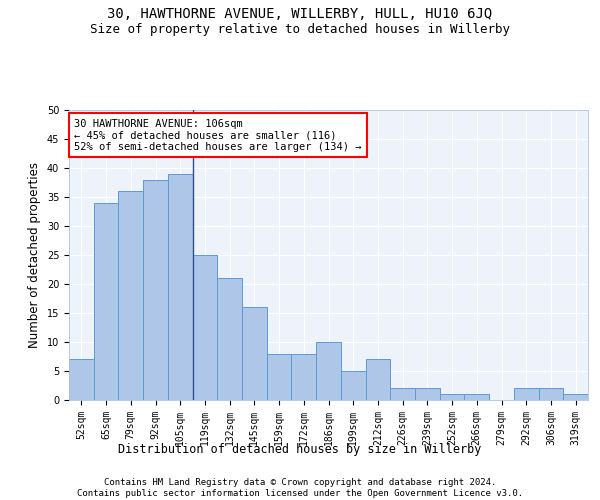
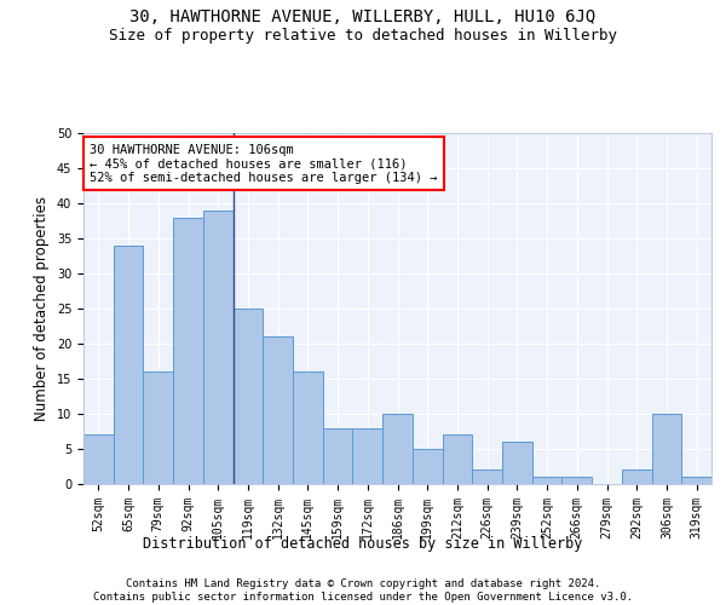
79sqm: 36 -> 16
239sqm: 2 -> 6
306sqm: 2 -> 10
